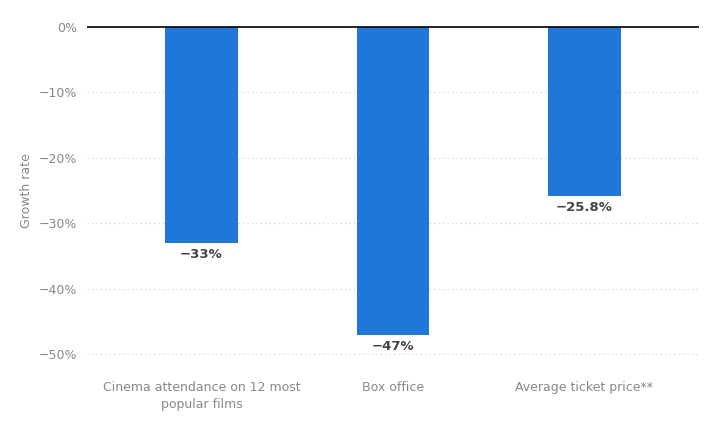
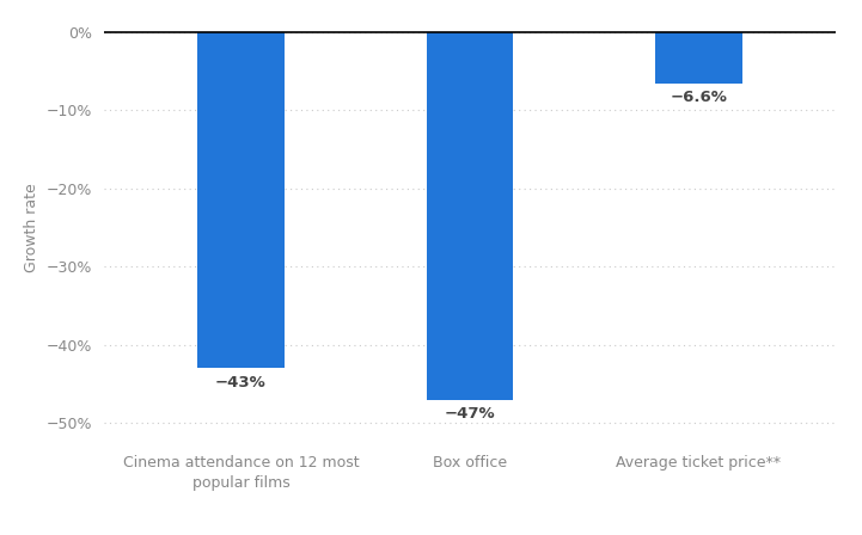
Cinema attendance on 12 most popular films: −33% -> −43%
Average ticket price**: −25.8% -> −6.6%
